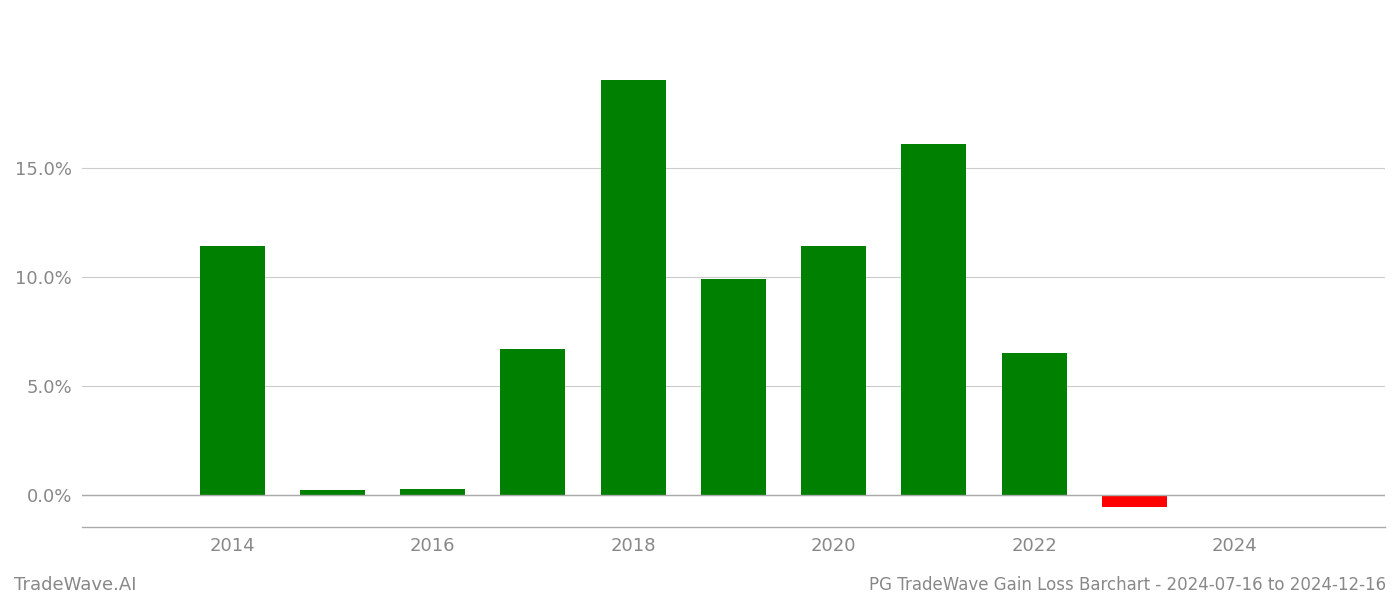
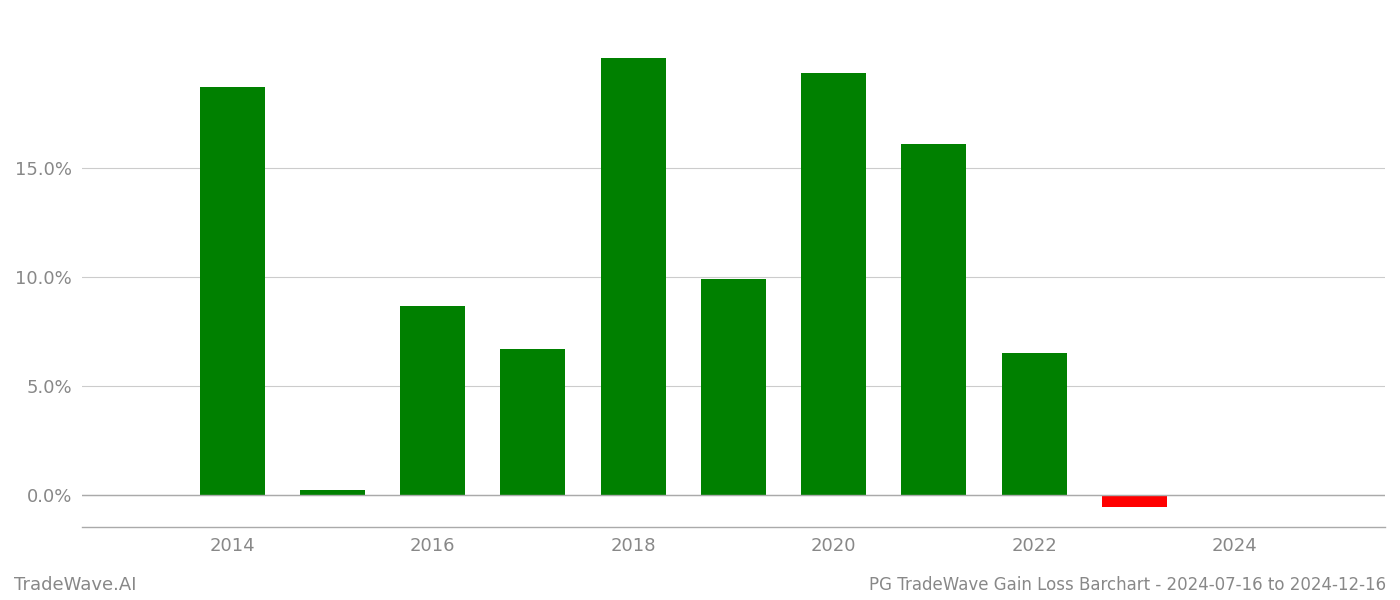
2014: 11.40% -> 18.70%
2016: 0.25% -> 8.65%
2018: 19.00% -> 20.05%
2020: 11.40% -> 19.35%
